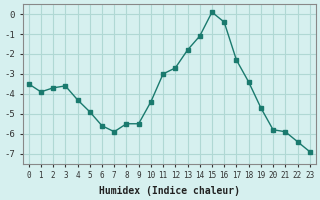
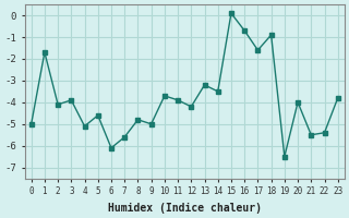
0: -3.5 -> -5.0
1: -3.9 -> -1.7
2: -3.7 -> -4.1
3: -3.6 -> -3.9
4: -4.3 -> -5.1
5: -4.9 -> -4.6
6: -5.6 -> -6.1
7: -5.9 -> -5.6
8: -5.5 -> -4.8
9: -5.5 -> -5.0
10: -4.4 -> -3.7
11: -3.0 -> -3.9
12: -2.7 -> -4.2
13: -1.8 -> -3.2
14: -1.1 -> -3.5
16: -0.4 -> -0.7
17: -2.3 -> -1.6
18: -3.4 -> -0.9
19: -4.7 -> -6.5
20: -5.8 -> -4.0
21: -5.9 -> -5.5
22: -6.4 -> -5.4
23: -6.9 -> -3.8
